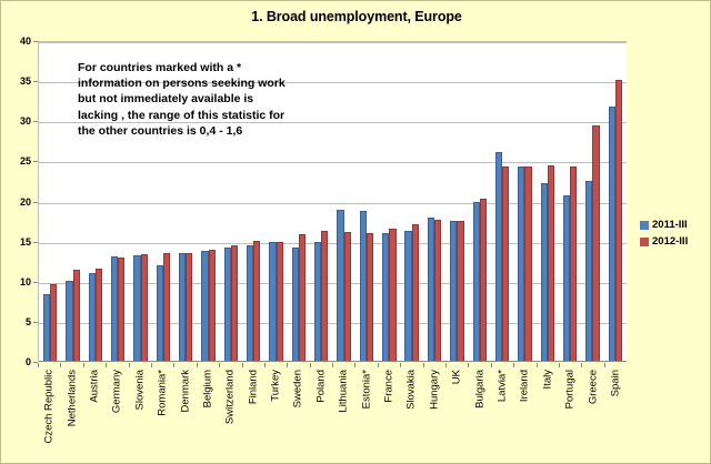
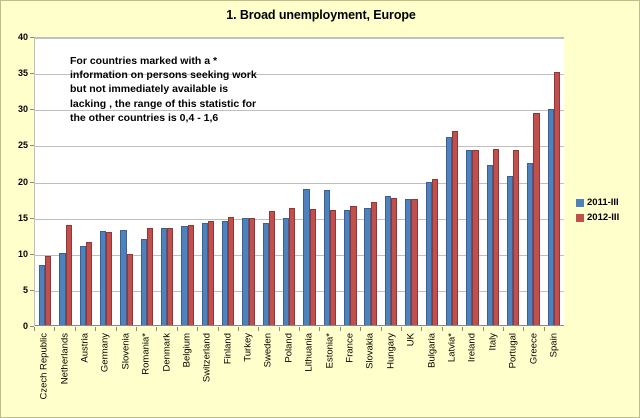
2012-III/Netherlands: 12 -> 14
2012-III/Slovenia: 13 -> 10
2012-III/Latvia*: 24 -> 27
2011-III/Spain: 32 -> 30
